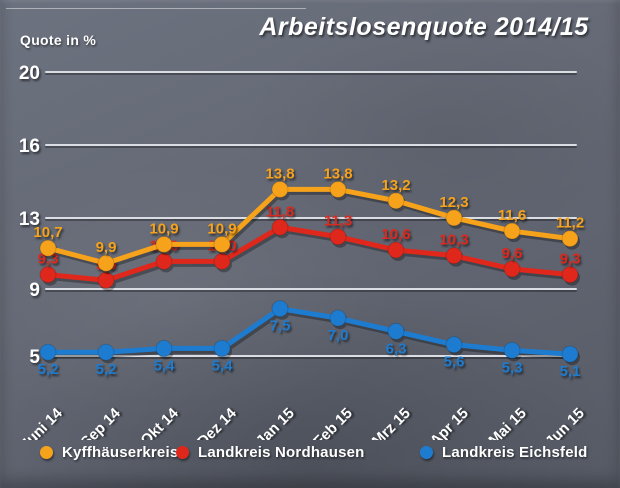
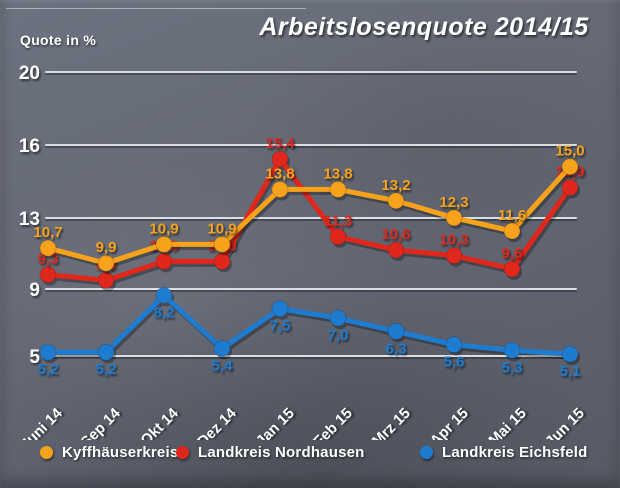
Landkreis Eichsfeld/Okt 14: 5,4 -> 8,2
Landkreis Nordhausen/Jan 15: 11,8 -> 15,4
Kyffhäuserkreis/Jun 15: 11,2 -> 15,0
Landkreis Nordhausen/Jun 15: 9,3 -> 13,9
